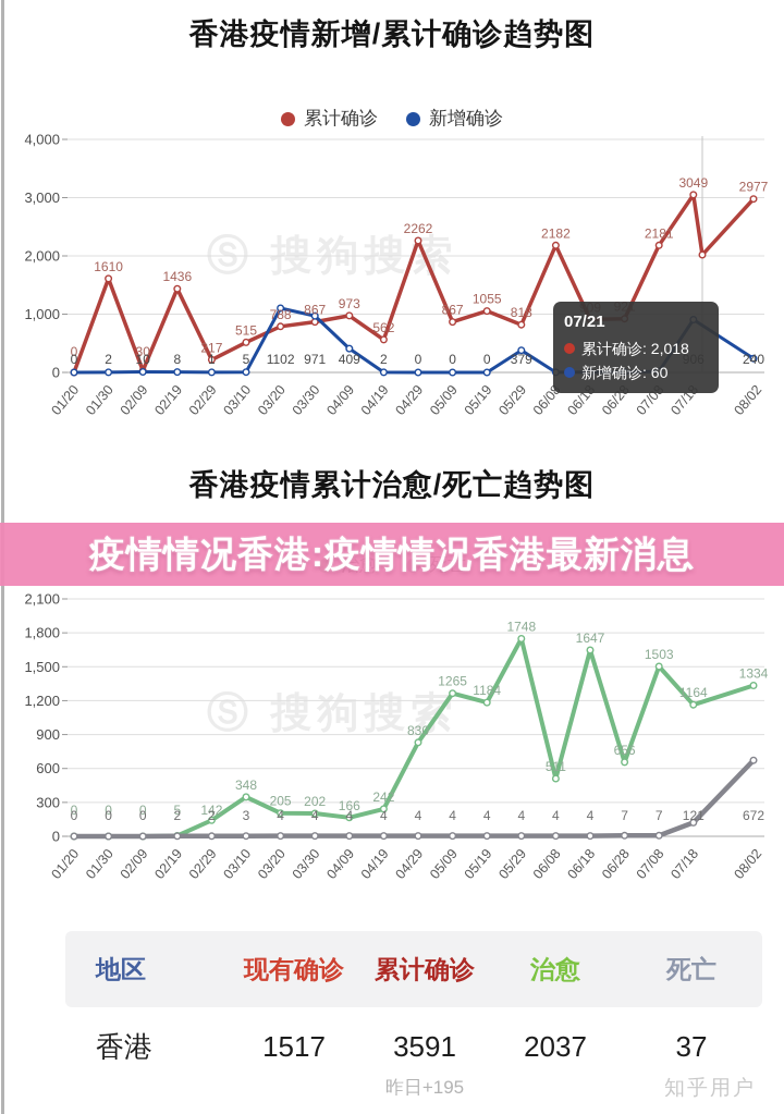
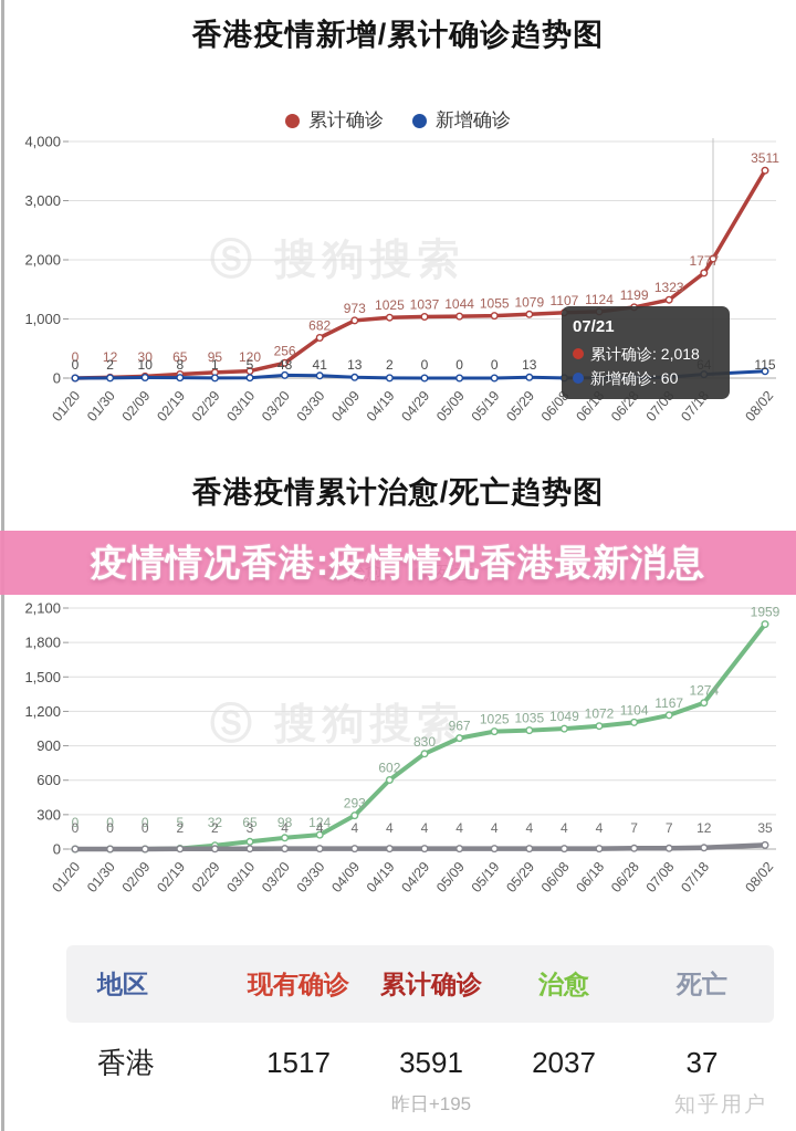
香港疫情新增/累计确诊趋势图/累计确诊/01/30: 1610 -> 12
香港疫情新增/累计确诊趋势图/累计确诊/02/19: 1436 -> 65
香港疫情新增/累计确诊趋势图/累计确诊/02/29: 217 -> 95
香港疫情新增/累计确诊趋势图/累计确诊/03/10: 515 -> 120
香港疫情新增/累计确诊趋势图/累计确诊/03/20: 788 -> 256
香港疫情新增/累计确诊趋势图/新增确诊/03/20: 1102 -> 48
香港疫情新增/累计确诊趋势图/累计确诊/03/30: 867 -> 682
香港疫情新增/累计确诊趋势图/新增确诊/03/30: 971 -> 41
香港疫情新增/累计确诊趋势图/新增确诊/04/09: 409 -> 13
香港疫情新增/累计确诊趋势图/累计确诊/04/19: 562 -> 1025
香港疫情新增/累计确诊趋势图/累计确诊/04/29: 2262 -> 1037
香港疫情新增/累计确诊趋势图/累计确诊/05/09: 867 -> 1044
香港疫情新增/累计确诊趋势图/累计确诊/05/29: 818 -> 1079
香港疫情新增/累计确诊趋势图/新增确诊/05/29: 379 -> 13
香港疫情新增/累计确诊趋势图/累计确诊/06/08: 2182 -> 1107
香港疫情新增/累计确诊趋势图/累计确诊/06/18: 909 -> 1124
香港疫情新增/累计确诊趋势图/累计确诊/06/28: 921 -> 1199
香港疫情新增/累计确诊趋势图/累计确诊/07/08: 2181 -> 1323
香港疫情新增/累计确诊趋势图/累计确诊/07/18: 3049 -> 1777
香港疫情新增/累计确诊趋势图/新增确诊/07/18: 906 -> 64
香港疫情新增/累计确诊趋势图/累计确诊/08/02: 2977 -> 3511
香港疫情新增/累计确诊趋势图/新增确诊/08/02: 240 -> 115
香港疫情累计治愈/死亡趋势图/治愈/02/29: 142 -> 32
香港疫情累计治愈/死亡趋势图/治愈/03/10: 348 -> 65
香港疫情累计治愈/死亡趋势图/治愈/03/20: 205 -> 98
香港疫情累计治愈/死亡趋势图/治愈/03/30: 202 -> 124
香港疫情累计治愈/死亡趋势图/治愈/04/09: 166 -> 293
香港疫情累计治愈/死亡趋势图/治愈/04/19: 242 -> 602
香港疫情累计治愈/死亡趋势图/治愈/05/09: 1265 -> 967
香港疫情累计治愈/死亡趋势图/治愈/05/19: 1184 -> 1025
香港疫情累计治愈/死亡趋势图/治愈/05/29: 1748 -> 1035
香港疫情累计治愈/死亡趋势图/治愈/06/08: 511 -> 1049
香港疫情累计治愈/死亡趋势图/治愈/06/18: 1647 -> 1072
香港疫情累计治愈/死亡趋势图/治愈/06/28: 656 -> 1104
香港疫情累计治愈/死亡趋势图/治愈/07/08: 1503 -> 1167
香港疫情累计治愈/死亡趋势图/治愈/07/18: 1164 -> 1274
香港疫情累计治愈/死亡趋势图/死亡/07/18: 121 -> 12
香港疫情累计治愈/死亡趋势图/治愈/08/02: 1334 -> 1959
香港疫情累计治愈/死亡趋势图/死亡/08/02: 672 -> 35
